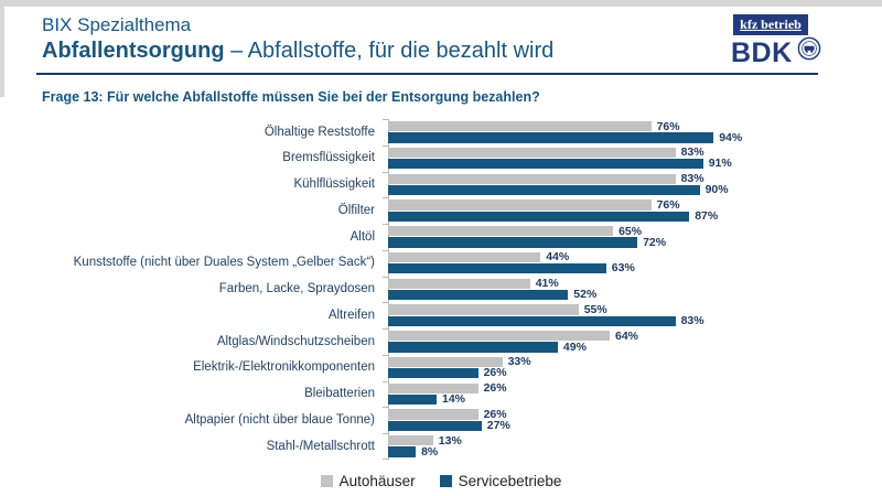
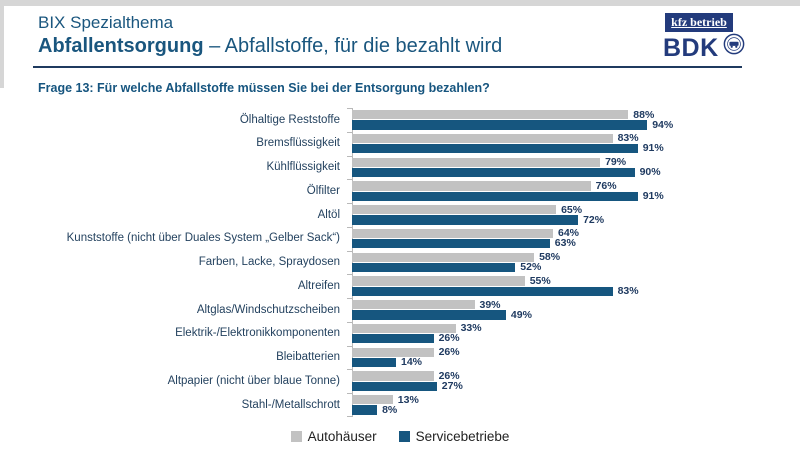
Autohäuser/Ölhaltige Reststoffe: 76% -> 88%
Autohäuser/Kühlflüssigkeit: 83% -> 79%
Servicebetriebe/Ölfilter: 87% -> 91%
Autohäuser/Kunststoffe (nicht über Duales System „Gelber Sack“): 44% -> 64%
Autohäuser/Farben, Lacke, Spraydosen: 41% -> 58%
Autohäuser/Altglas/Windschutzscheiben: 64% -> 39%
